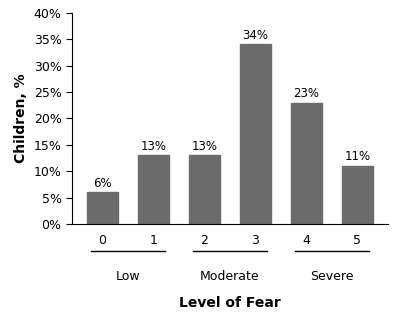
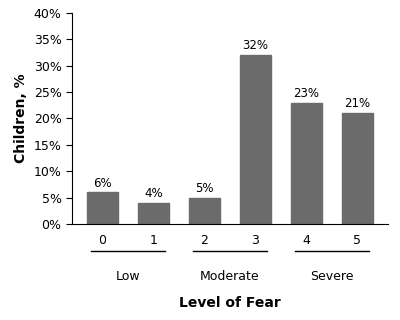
1: 13% -> 4%
2: 13% -> 5%
3: 34% -> 32%
5: 11% -> 21%
